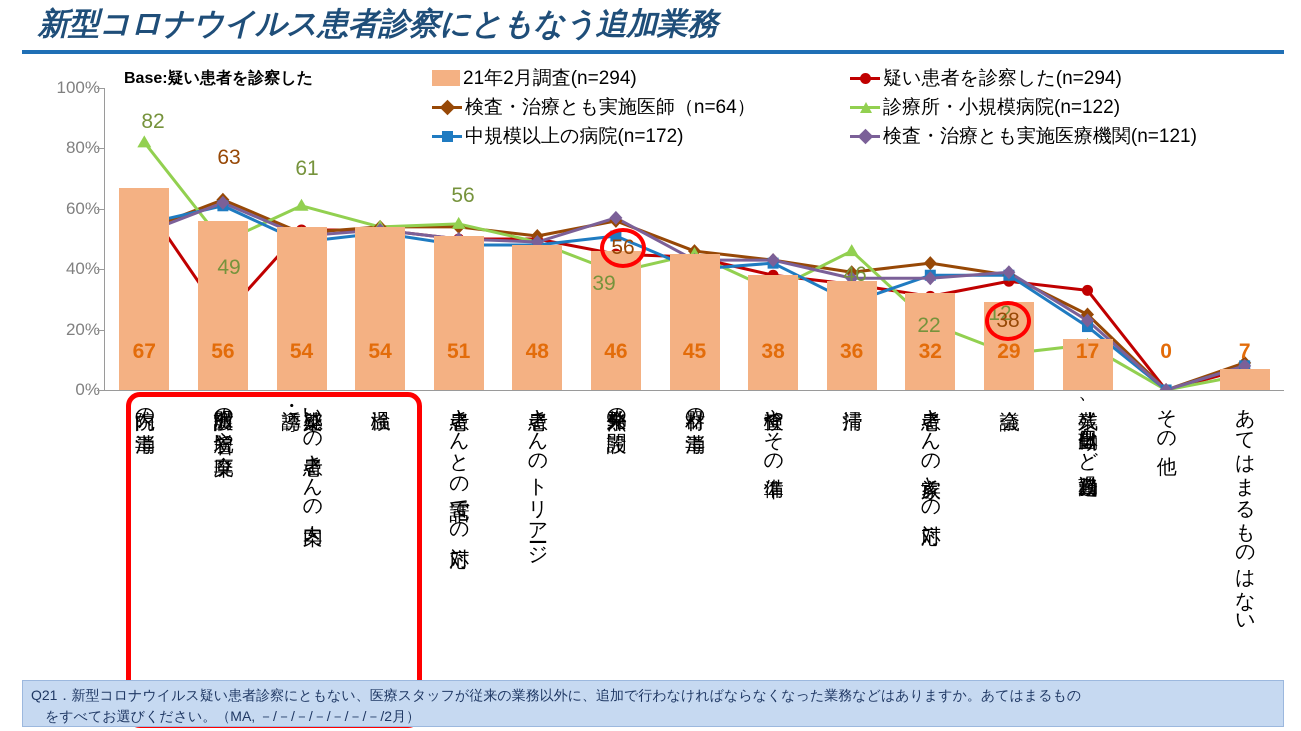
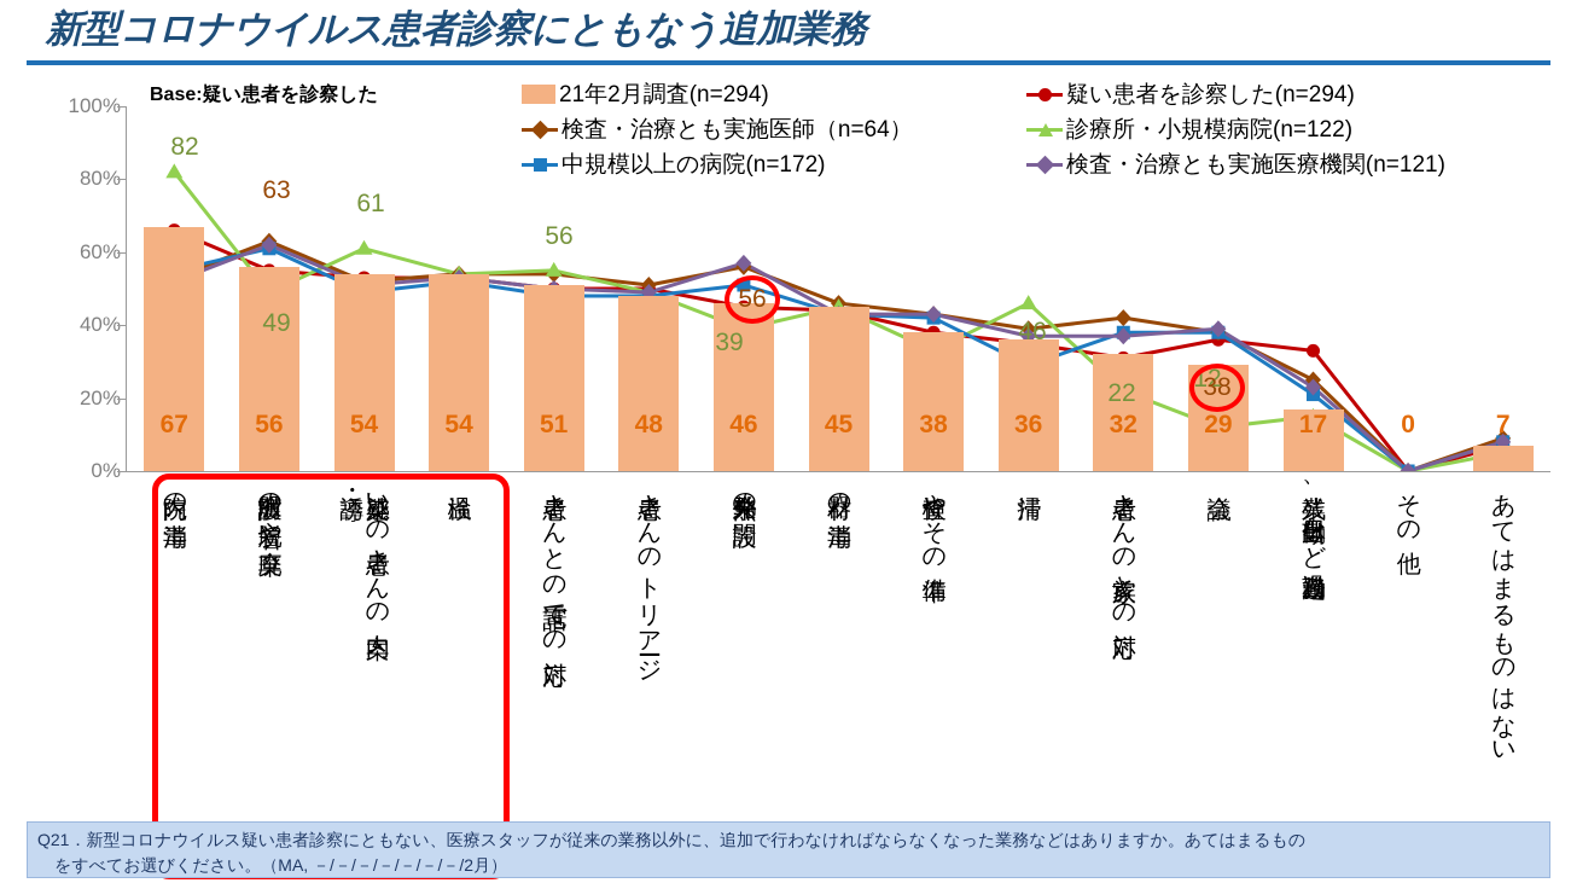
疑い患者を診察した(n=294)/院内の消毒: 62% -> 66%
疑い患者を診察した(n=294)/防護服の着脱や廃棄: 24% -> 55%
中規模以上の病院(n=172)/器材の消毒: 40% -> 43%
